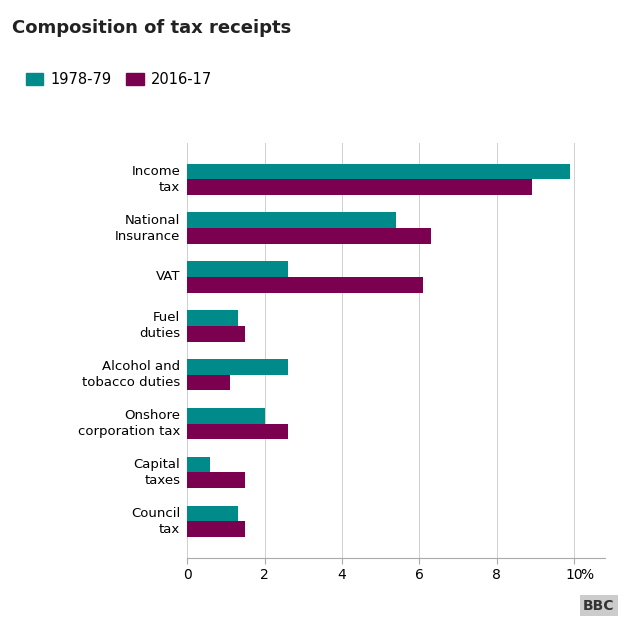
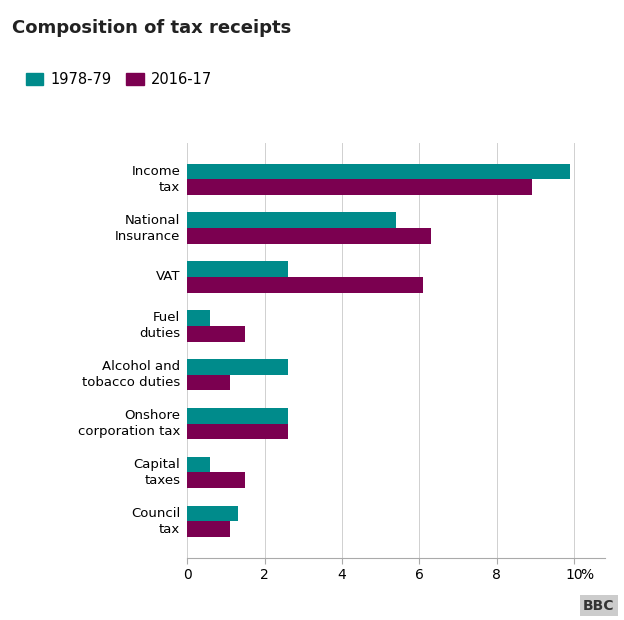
1978-79/Fuel duties: 1.3 -> 0.6
1978-79/Onshore corporation tax: 2.0 -> 2.6
2016-17/Council tax: 1.5 -> 1.1
